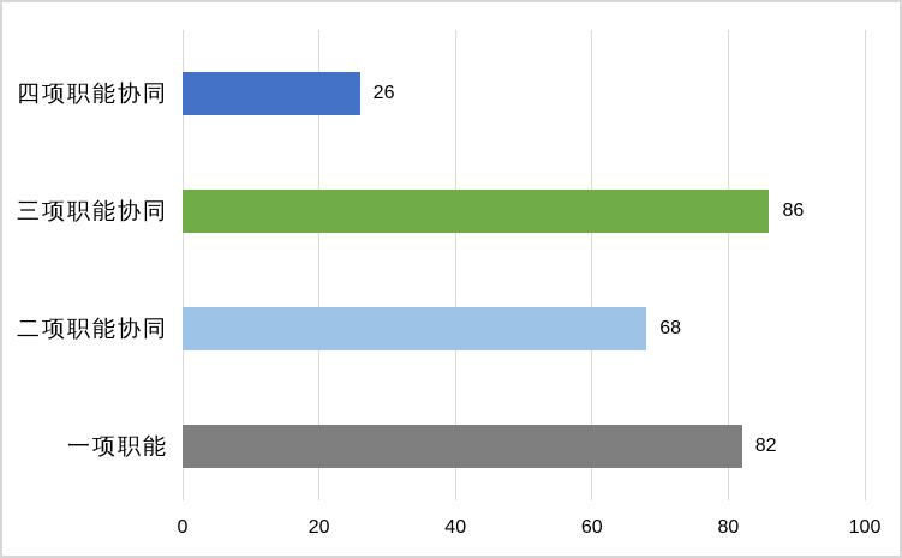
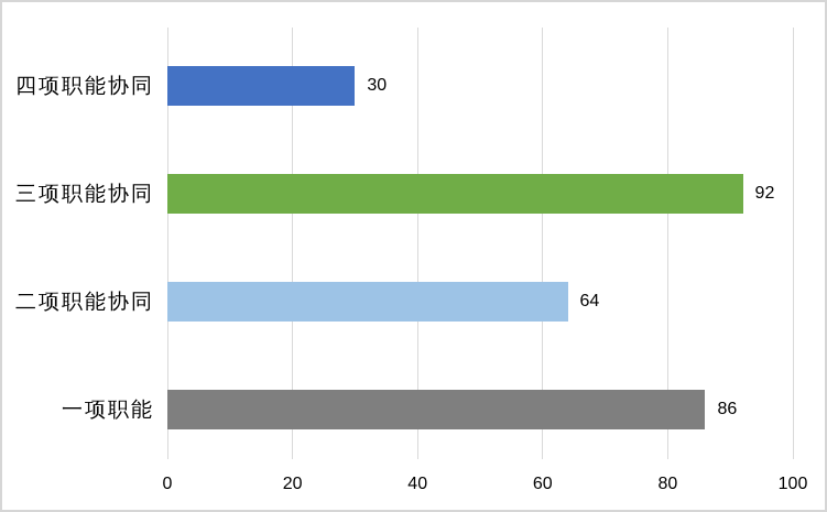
四项职能协同: 26 -> 30
三项职能协同: 86 -> 92
二项职能协同: 68 -> 64
一项职能: 82 -> 86
